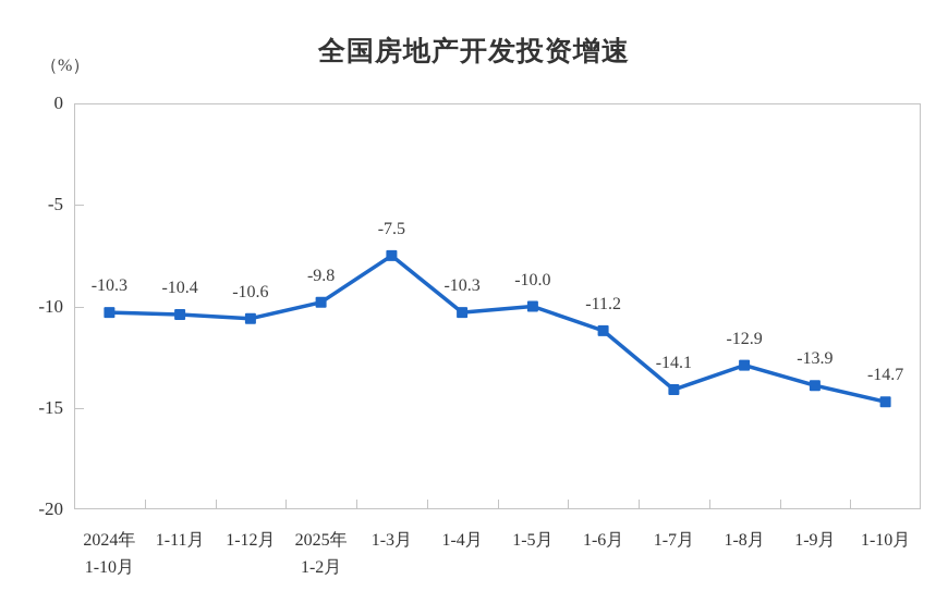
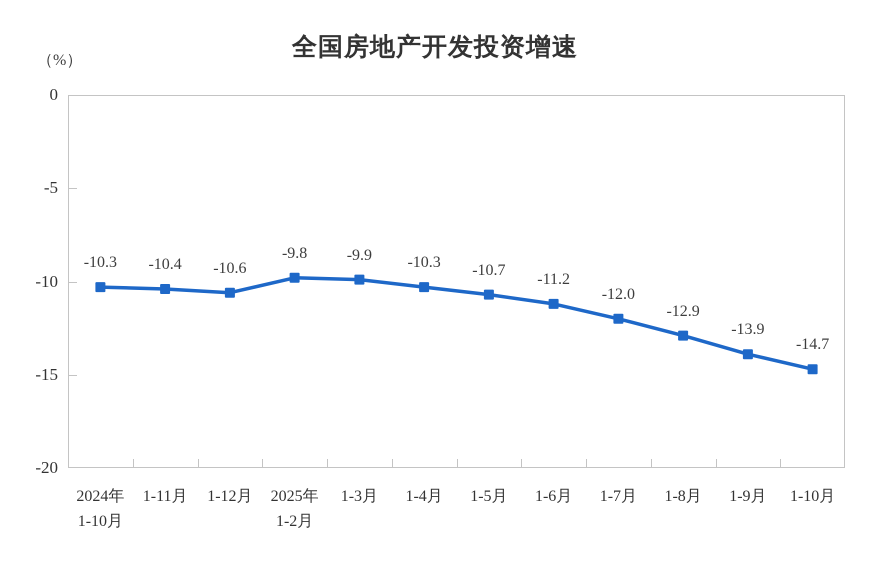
1-3月: -7.5 -> -9.9
1-5月: -10.0 -> -10.7
1-7月: -14.1 -> -12.0
